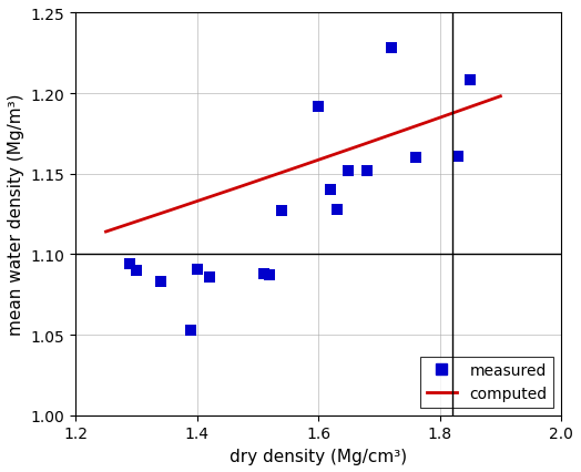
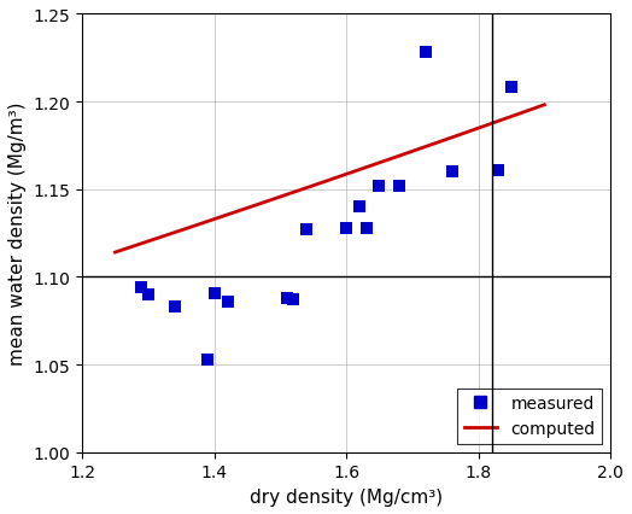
measured/1.6: 1.192 -> 1.128
